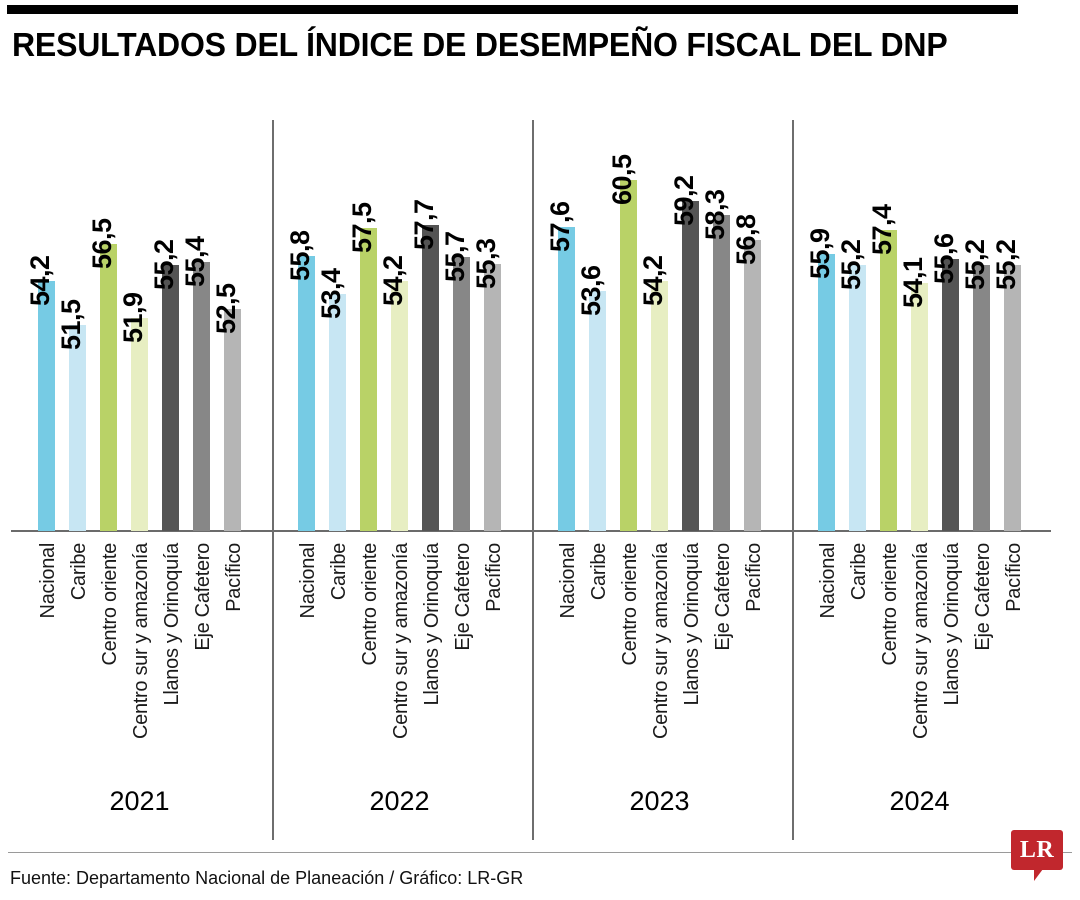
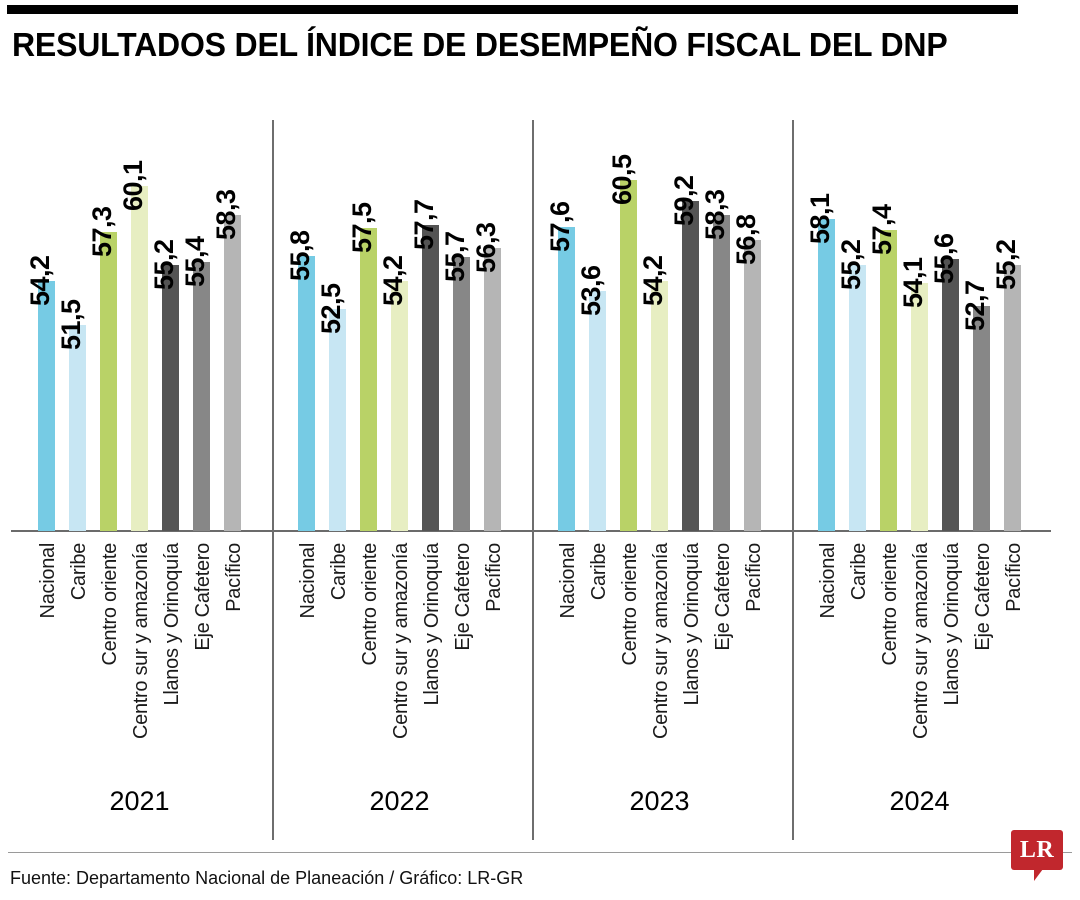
2024/Nacional: 55,9 -> 58,1
2022/Caribe: 53,4 -> 52,5
2021/Centro oriente: 56,5 -> 57,3
2021/Centro sur y amazonía: 51,9 -> 60,1
2024/Eje Cafetero: 55,2 -> 52,7
2021/Pacífico: 52,5 -> 58,3
2022/Pacífico: 55,3 -> 56,3
